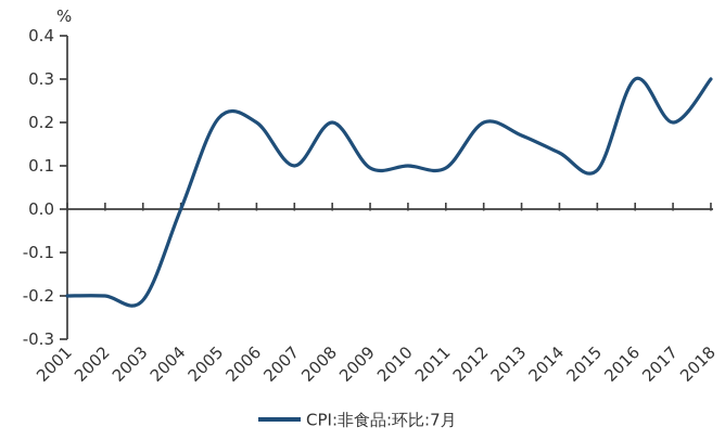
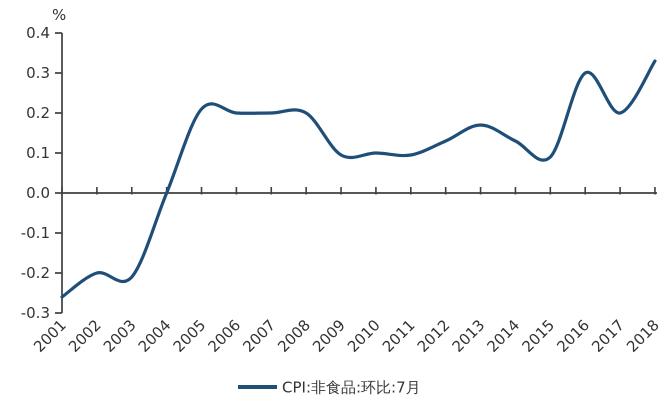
2001: -0.20 -> -0.26
2007: 0.10 -> 0.20
2012: 0.20 -> 0.13
2018: 0.30 -> 0.33
